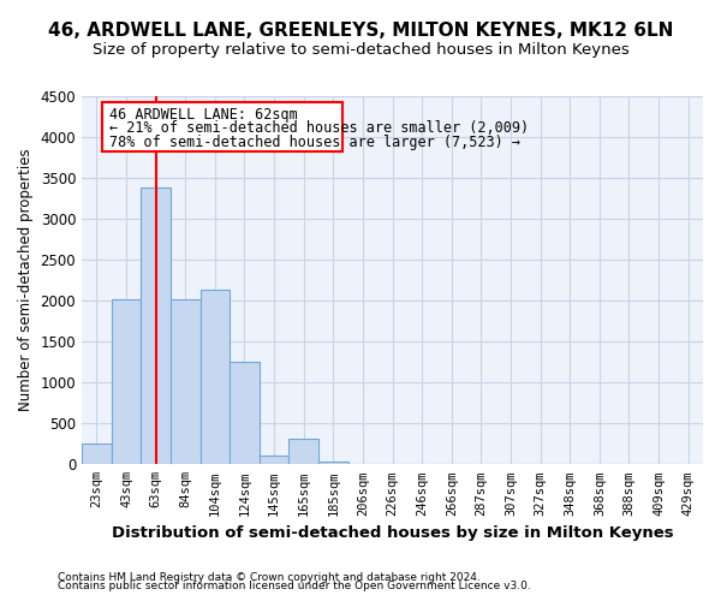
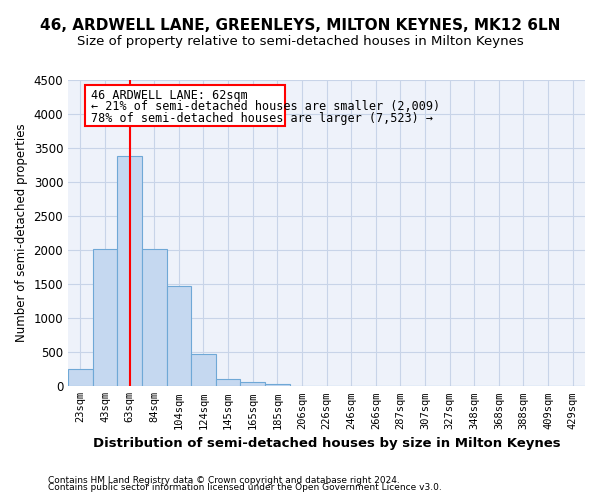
104sqm: 2140 -> 1470
124sqm: 1260 -> 480
165sqm: 320 -> 60
